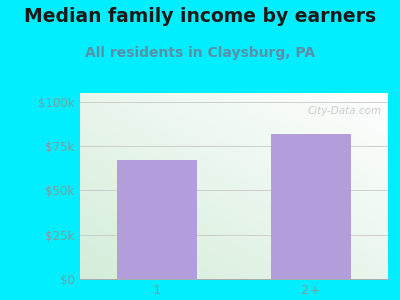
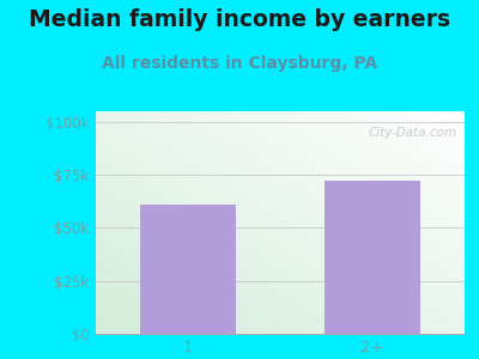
1: $67k -> $61k
2+: $82k -> $72k
